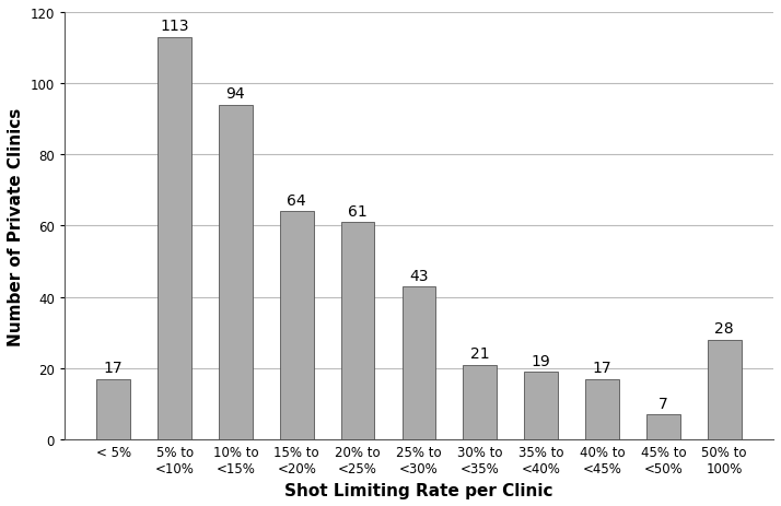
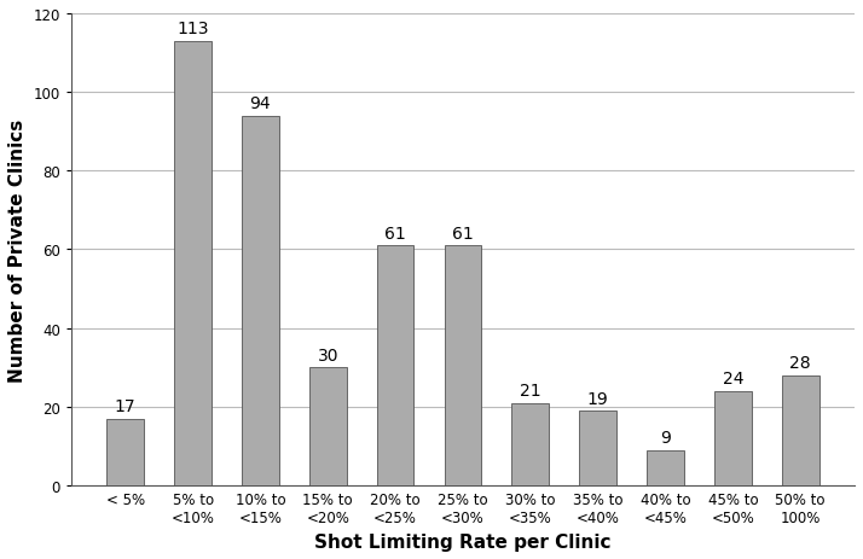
15% to <20%: 64 -> 30
25% to <30%: 43 -> 61
40% to <45%: 17 -> 9
45% to <50%: 7 -> 24
